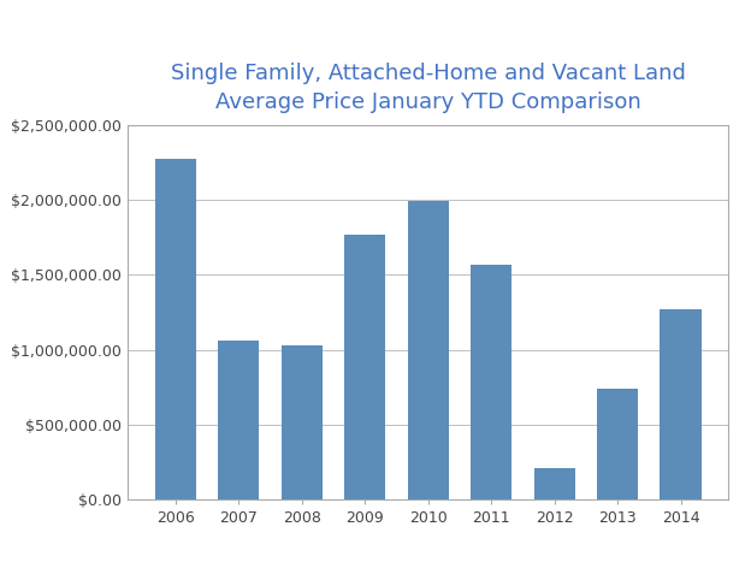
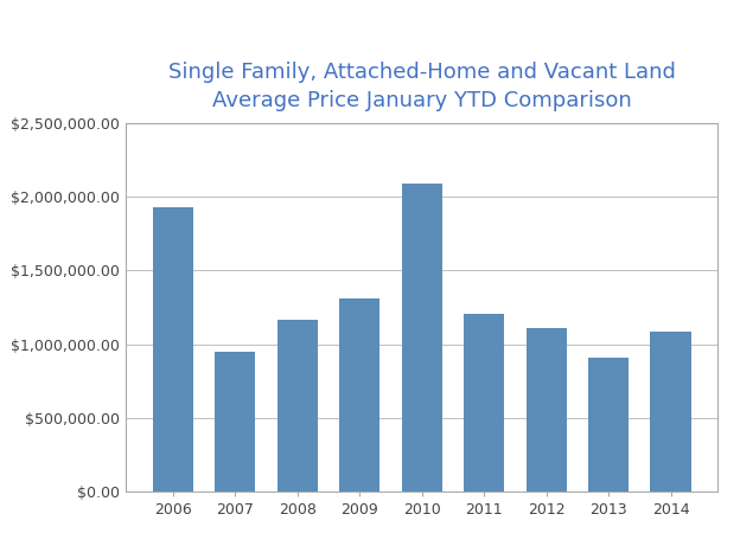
2006: $2,270,000 -> $1,930,000
2007: $1,060,000 -> $950,000
2008: $1,030,000 -> $1,170,000
2009: $1,770,000 -> $1,310,000
2010: $1,990,000 -> $2,090,000
2011: $1,570,000 -> $1,210,000
2012: $210,000 -> $1,110,000
2013: $740,000 -> $910,000
2014: $1,270,000 -> $1,090,000
